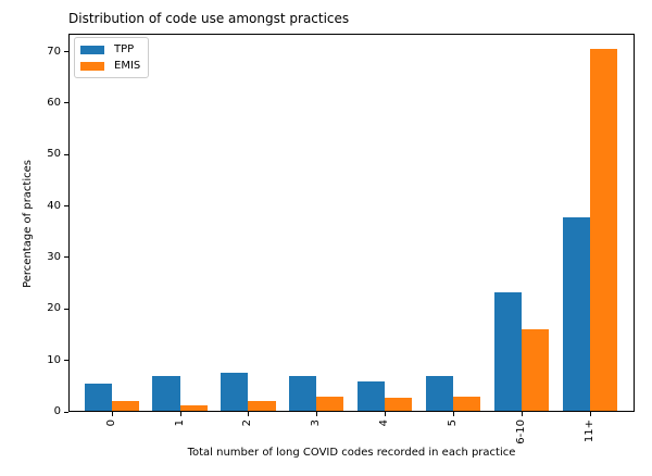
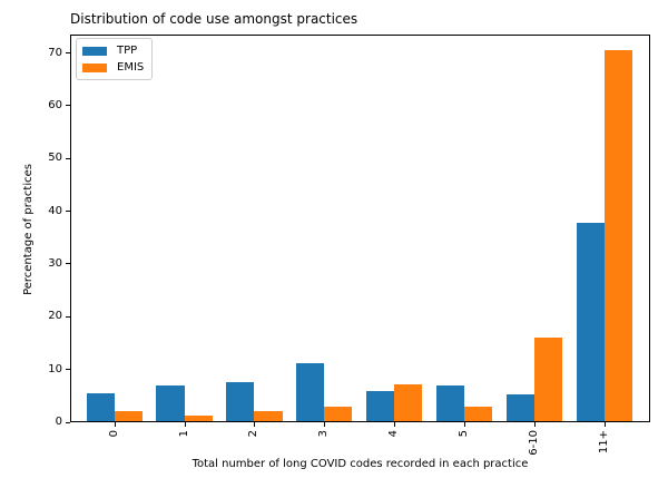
TPP/3: 7 -> 11
EMIS/4: 3 -> 7
TPP/6-10: 23 -> 5
